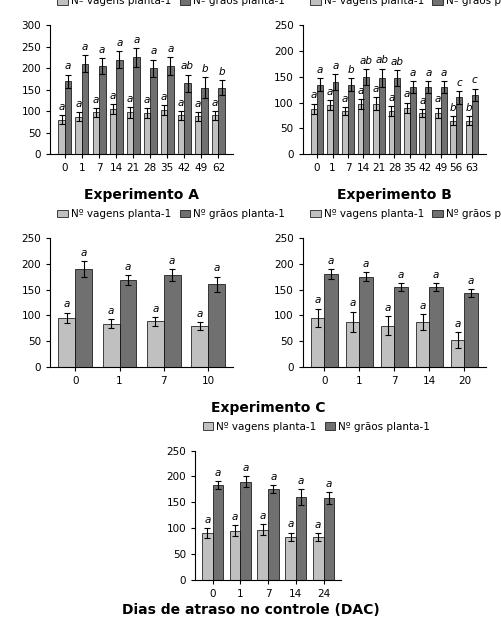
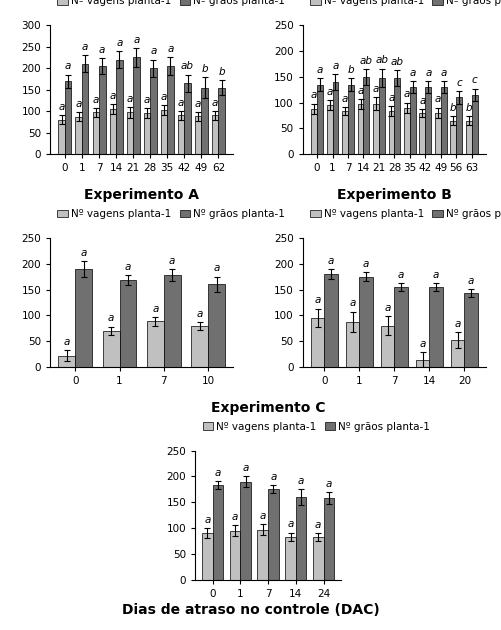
Experimento A/Nº vagens planta-1/0: 95 -> 22
Experimento A/Nº vagens planta-1/1: 84 -> 70
Experimento B/Nº vagens planta-1/14: 87 -> 14
